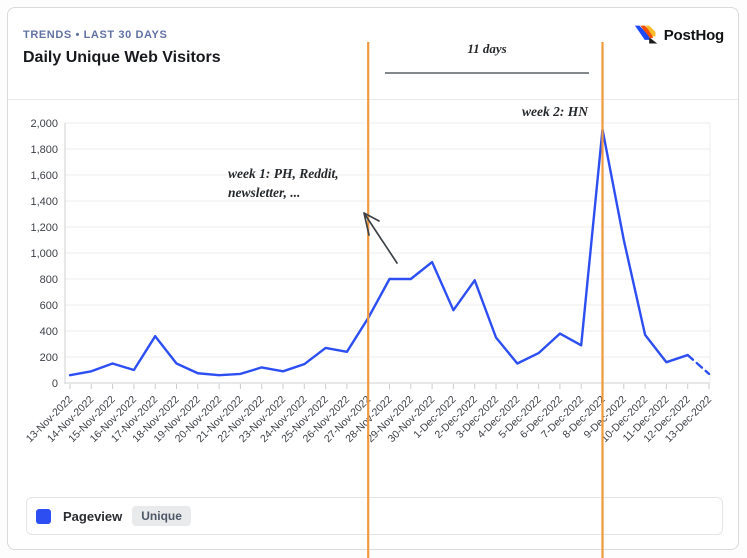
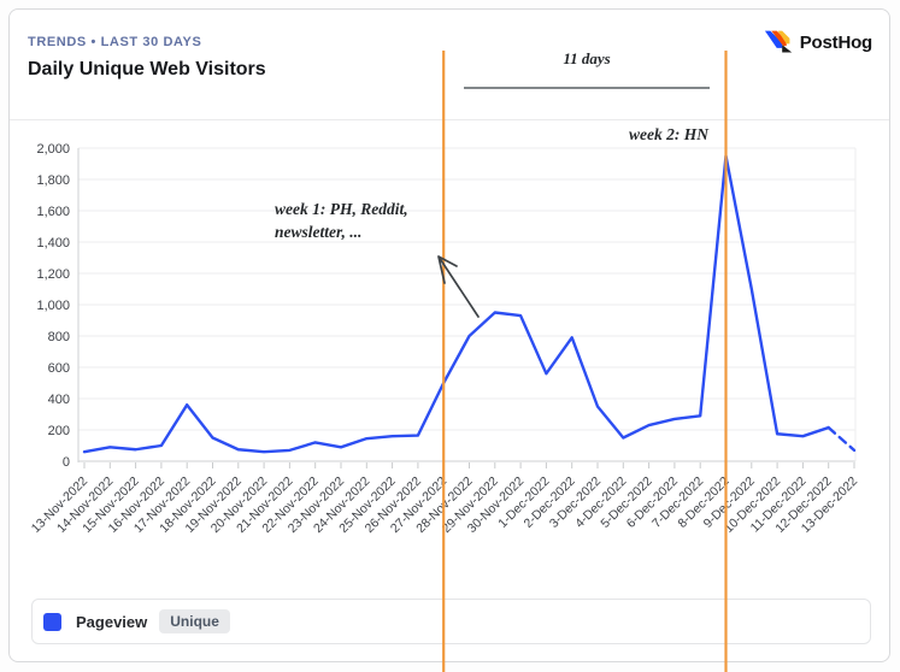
15-Nov-2022: 150 -> 80
25-Nov-2022: 270 -> 160
26-Nov-2022: 240 -> 160
29-Nov-2022: 800 -> 950
6-Dec-2022: 380 -> 270
10-Dec-2022: 370 -> 180
